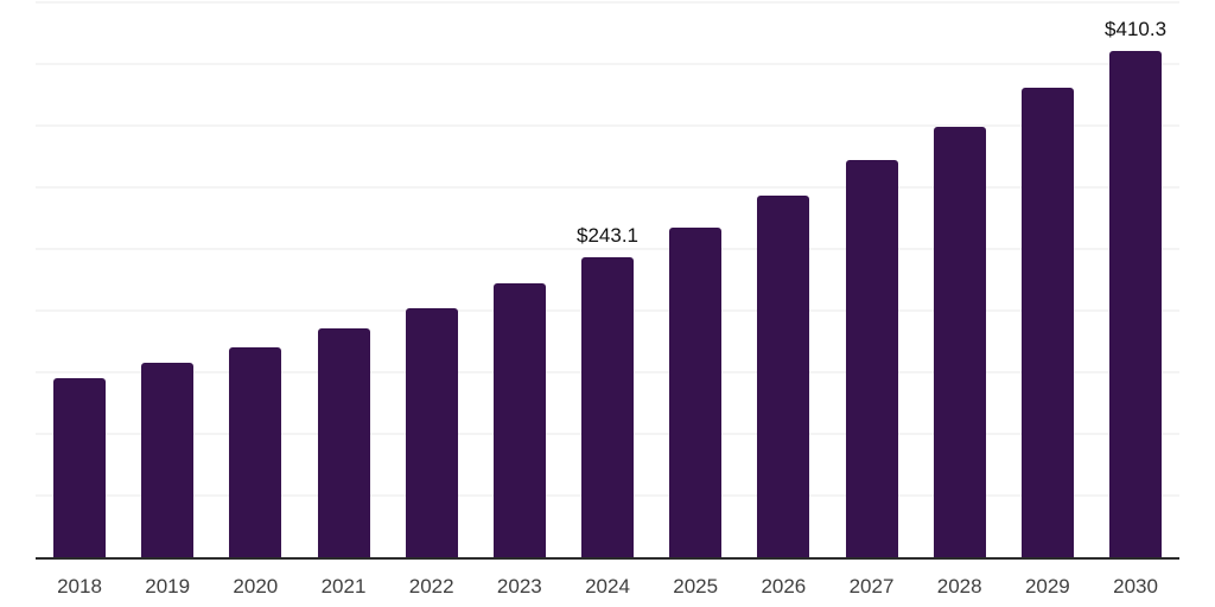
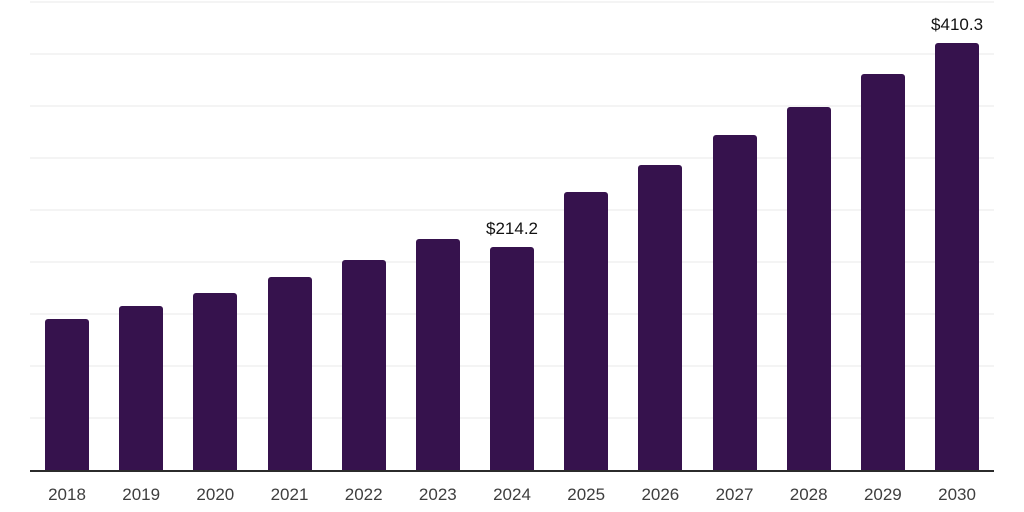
2024: $243.1 -> $214.2
